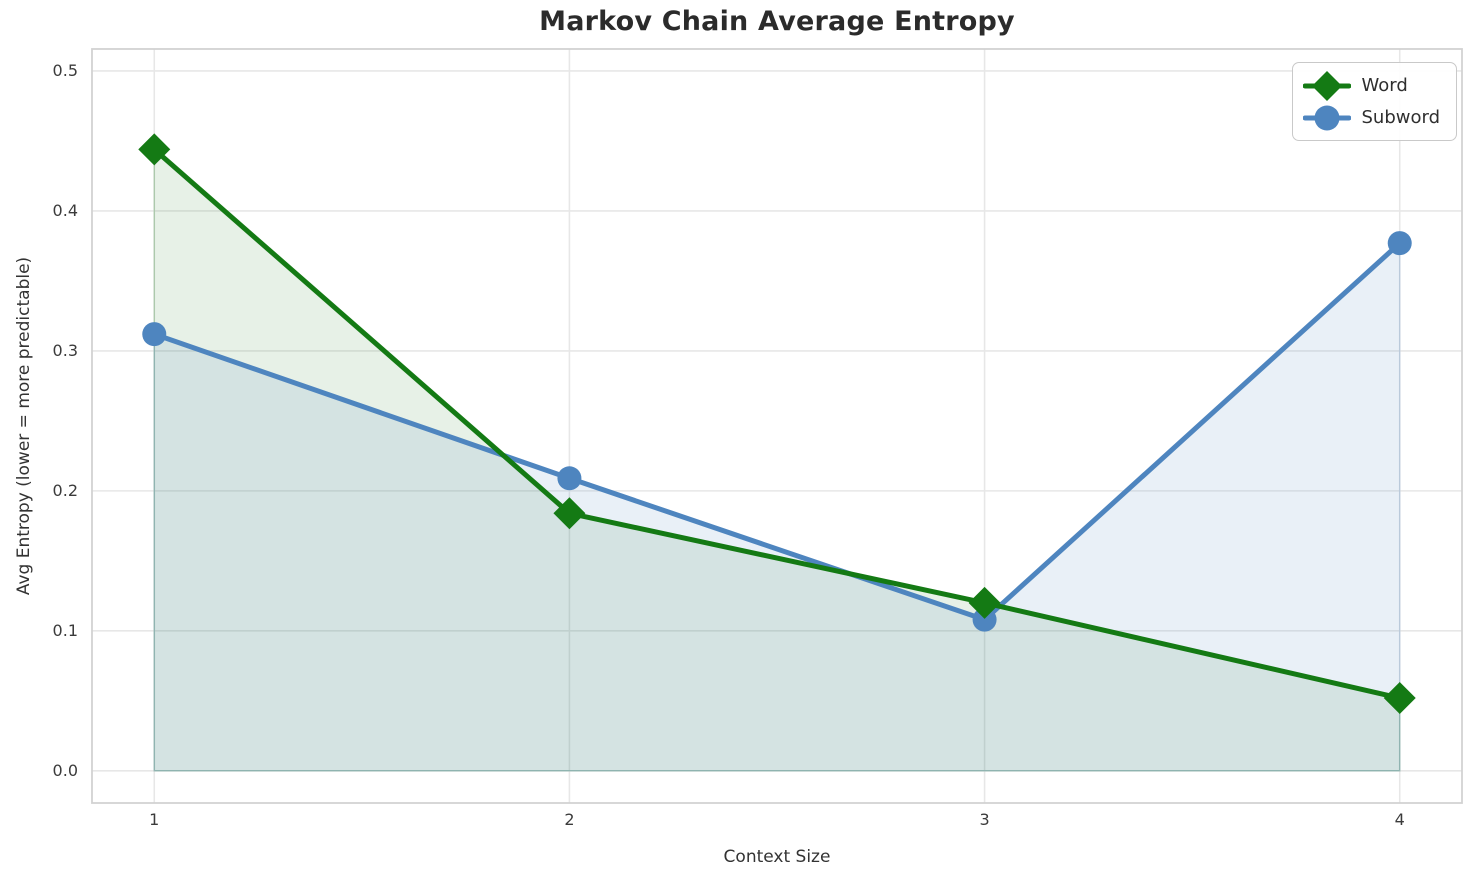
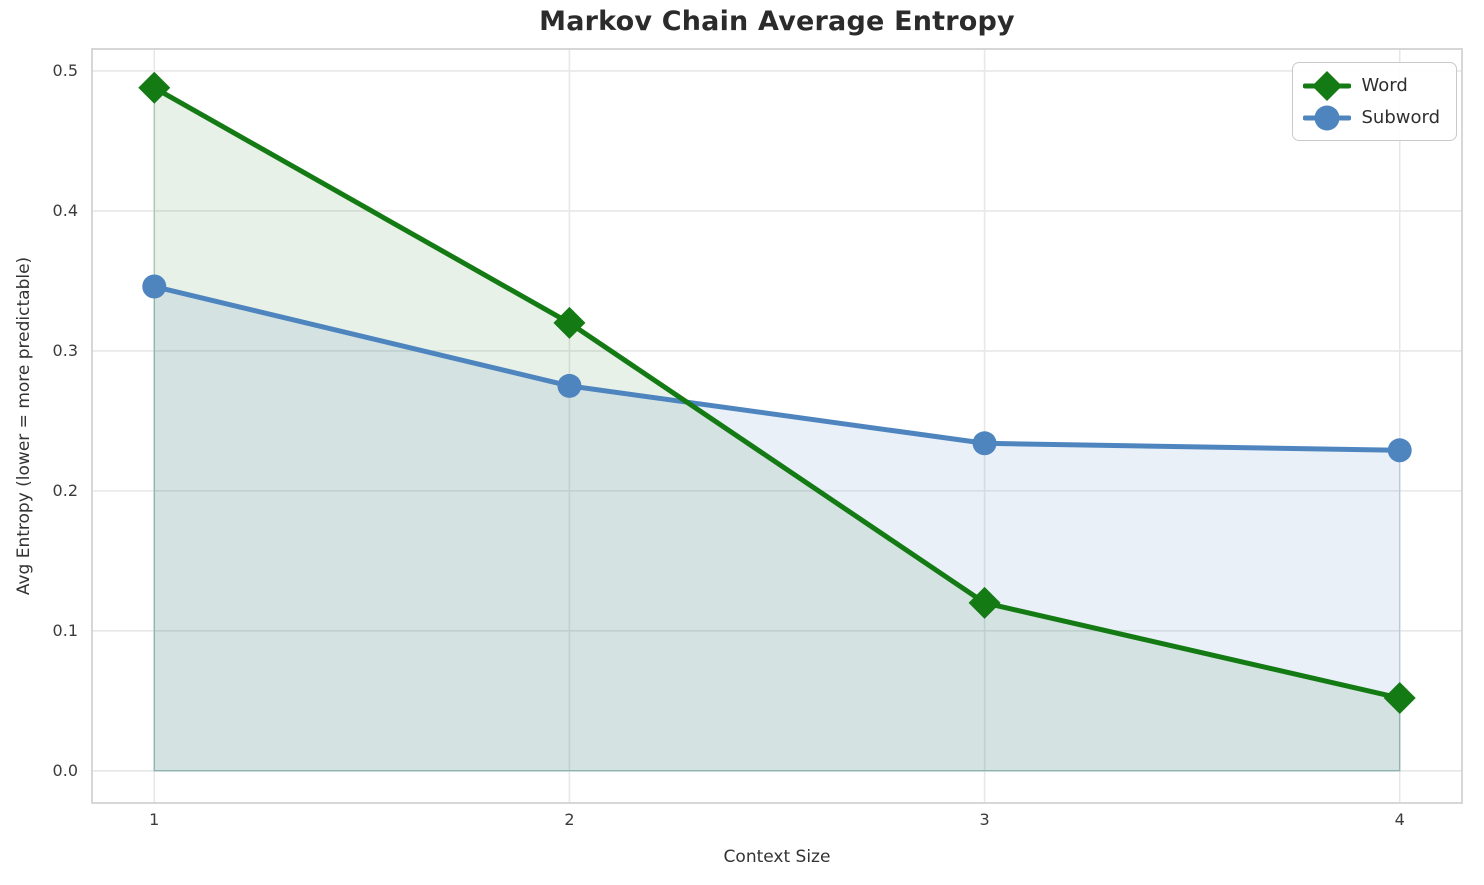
Word/1: 0.444 -> 0.488
Subword/1: 0.312 -> 0.346
Word/2: 0.184 -> 0.320
Subword/2: 0.209 -> 0.275
Subword/3: 0.108 -> 0.234
Subword/4: 0.377 -> 0.229
